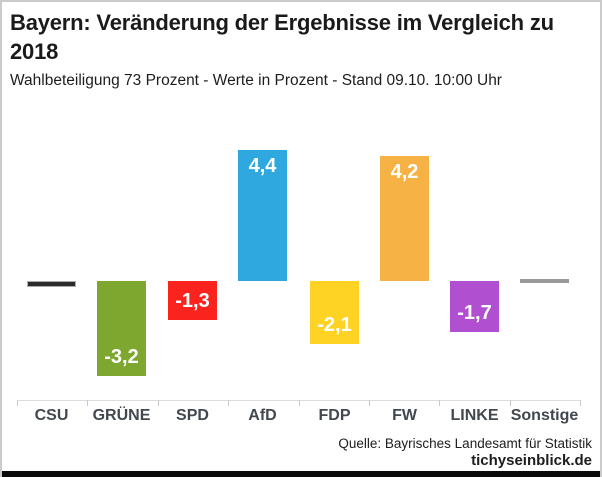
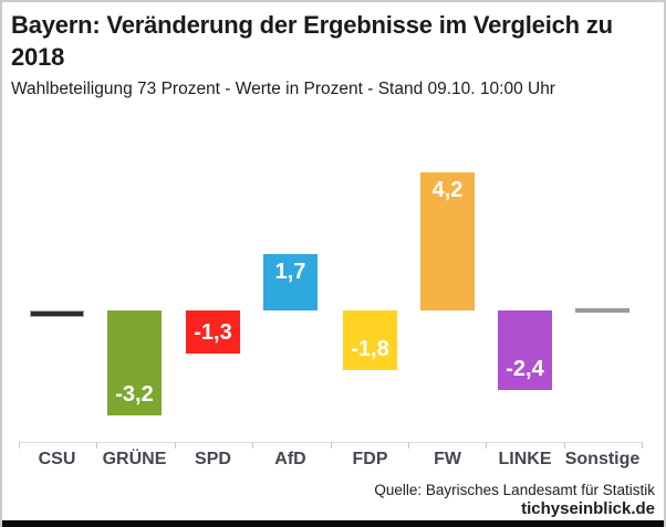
AfD: 4,4 -> 1,7
FDP: -2,1 -> -1,8
LINKE: -1,7 -> -2,4
